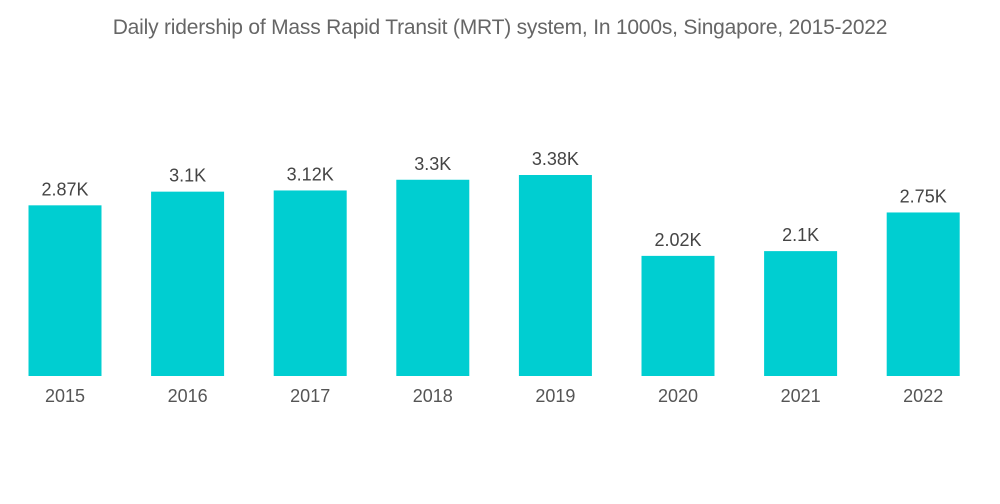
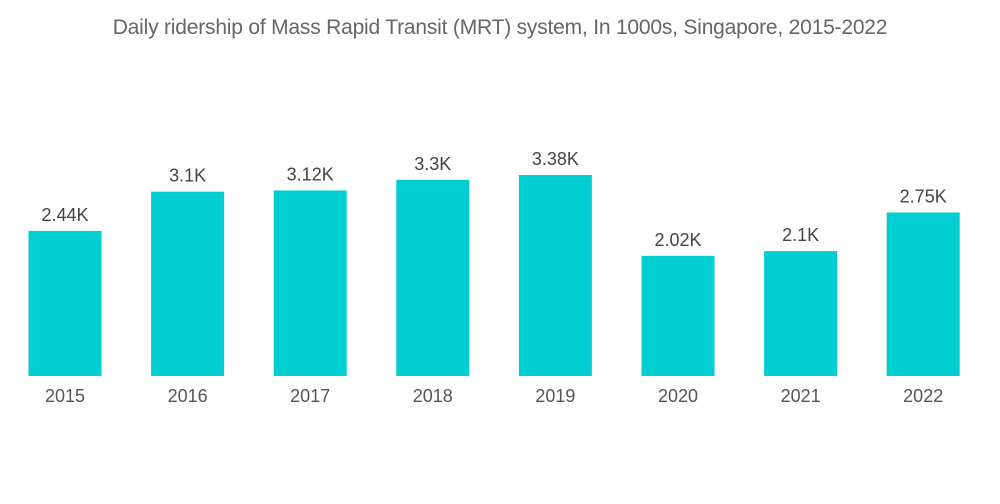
2015: 2.87K -> 2.44K
